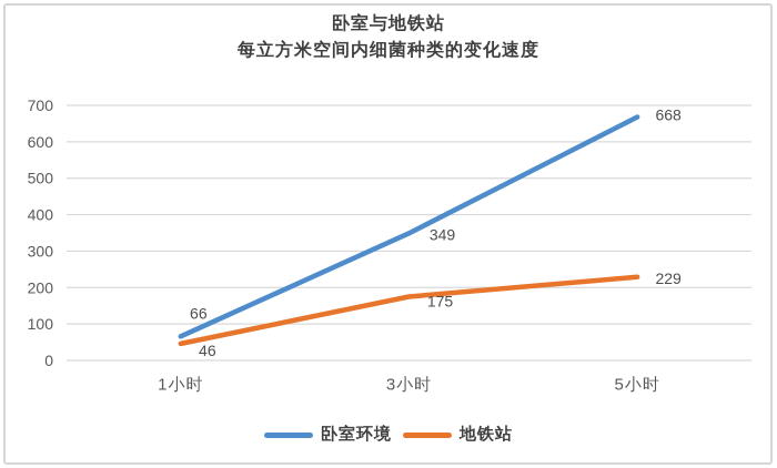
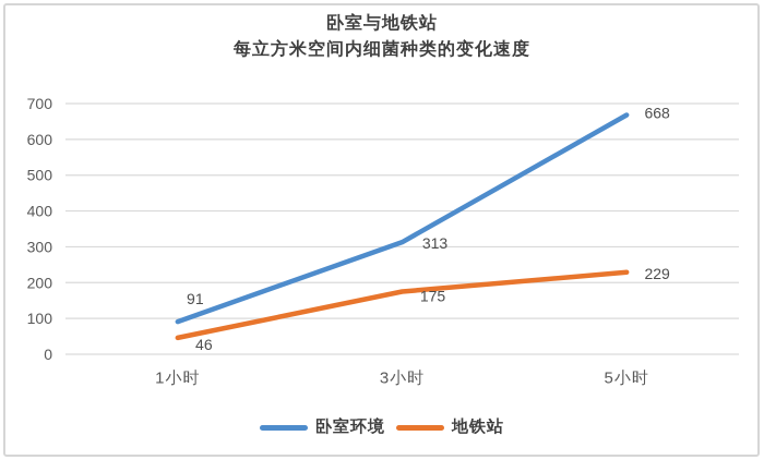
卧室环境/1小时: 66 -> 91
卧室环境/3小时: 349 -> 313
